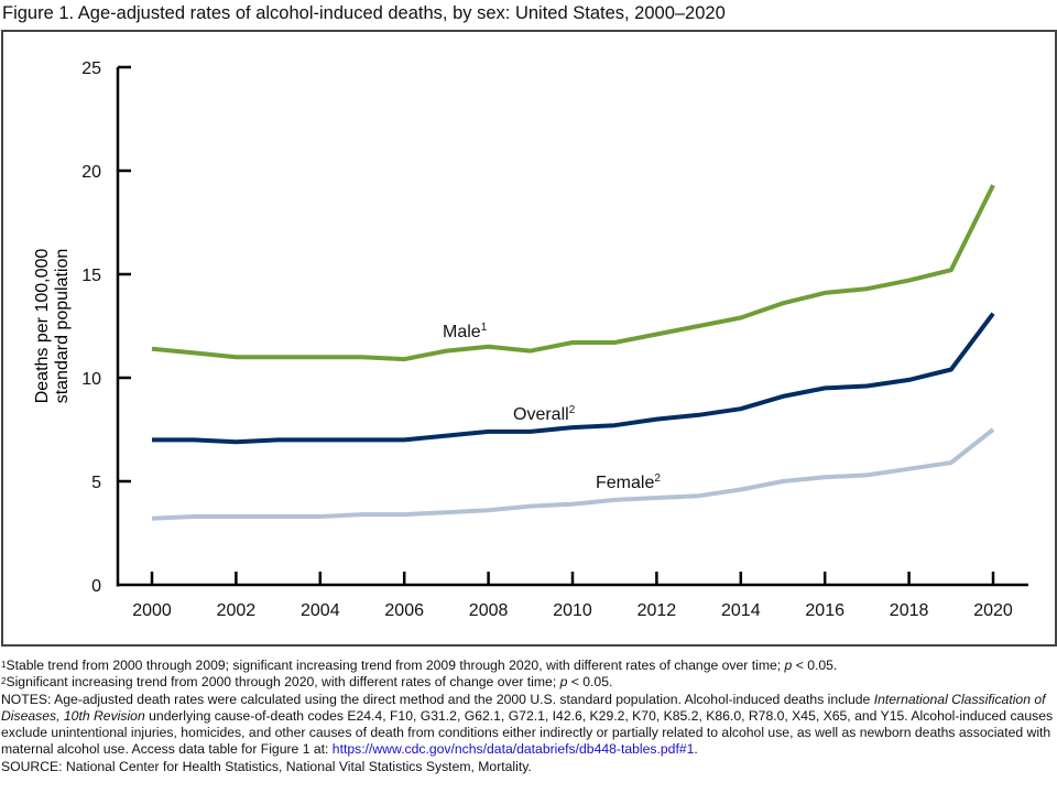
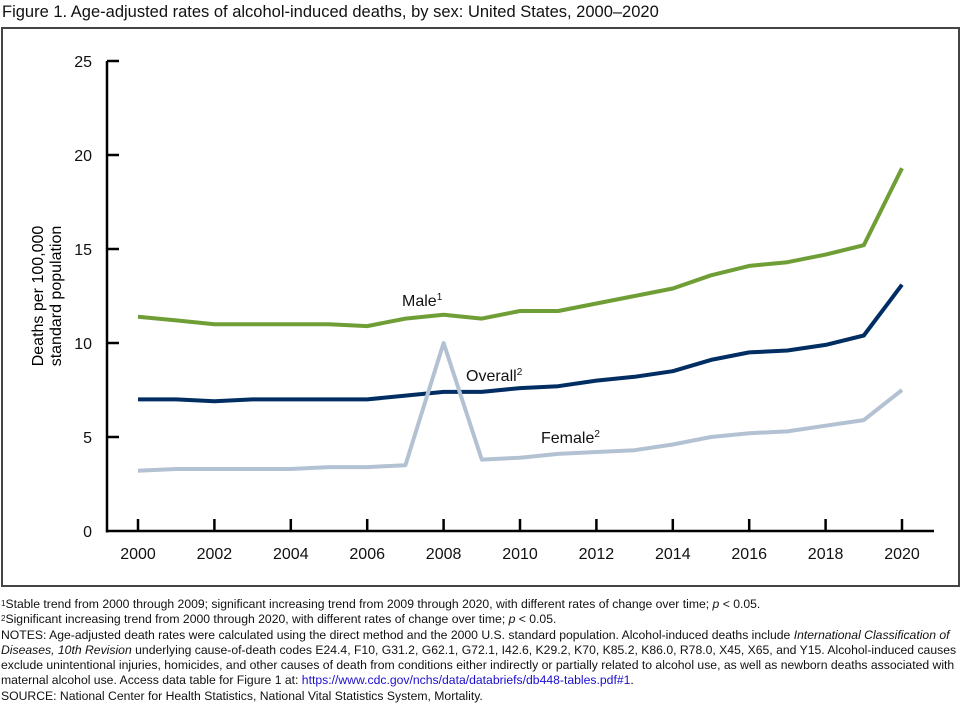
Female/2008: 3.6 -> 10.0
